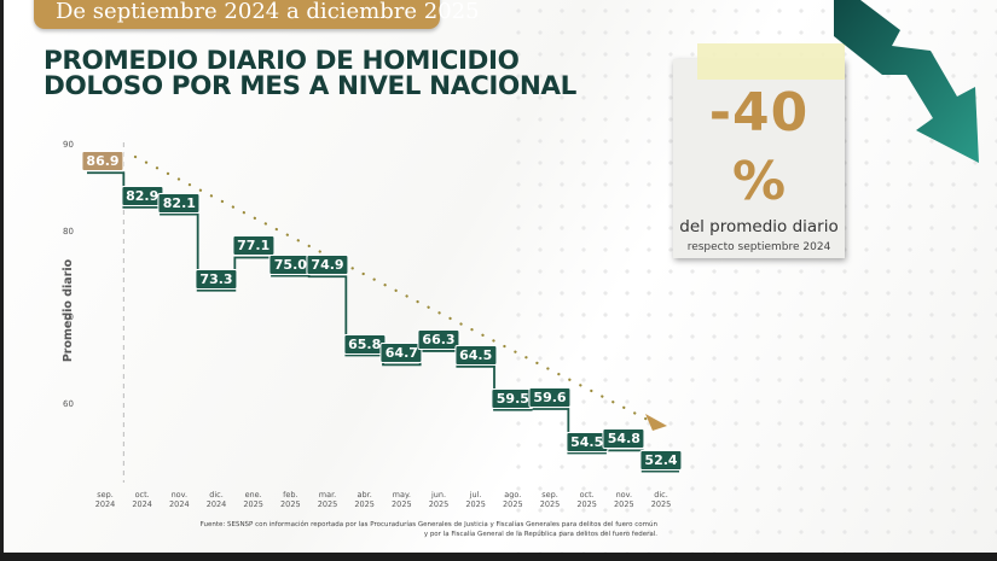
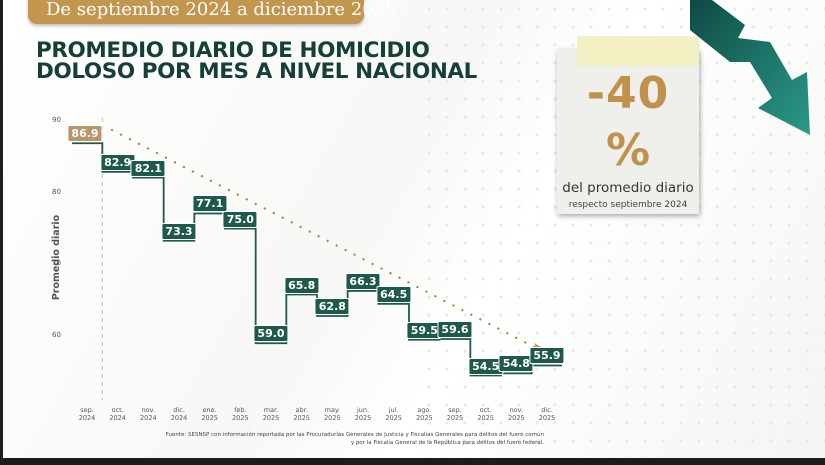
mar. 2025: 74.9 -> 59.0
may. 2025: 64.7 -> 62.8
dic. 2025: 52.4 -> 55.9
